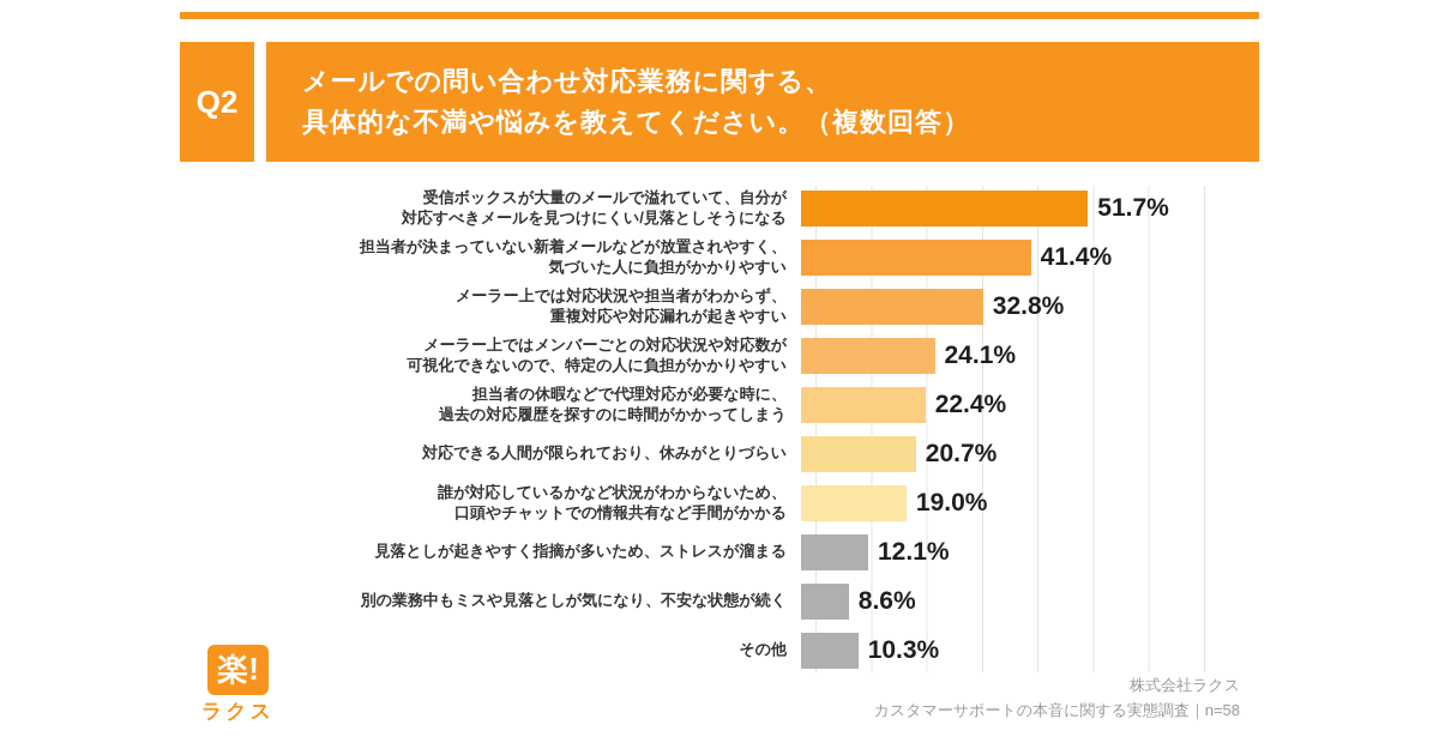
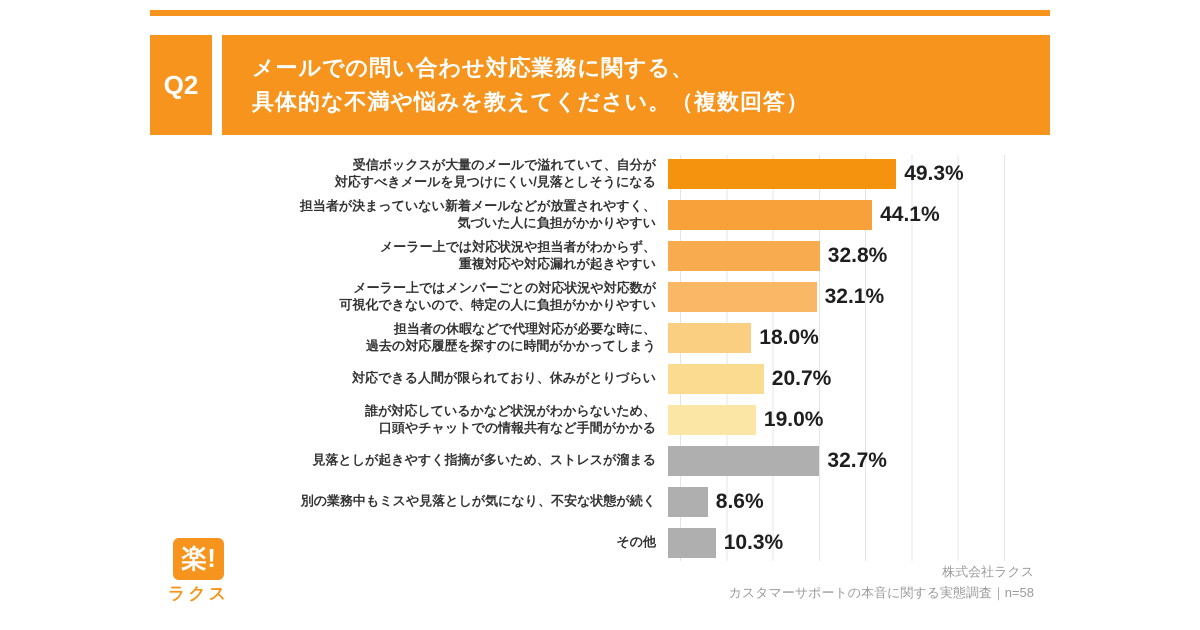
受信ボックスが大量のメールで溢れていて、自分が 対応すべきメールを見つけにくい/見落としそうになる: 51.7% -> 49.3%
担当者が決まっていない新着メールなどが放置されやすく、 気づいた人に負担がかかりやすい: 41.4% -> 44.1%
メーラー上ではメンバーごとの対応状況や対応数が 可視化できないので、特定の人に負担がかかりやすい: 24.1% -> 32.1%
担当者の休暇などで代理対応が必要な時に、 過去の対応履歴を探すのに時間がかかってしまう: 22.4% -> 18.0%
見落としが起きやすく指摘が多いため、ストレスが溜まる: 12.1% -> 32.7%
